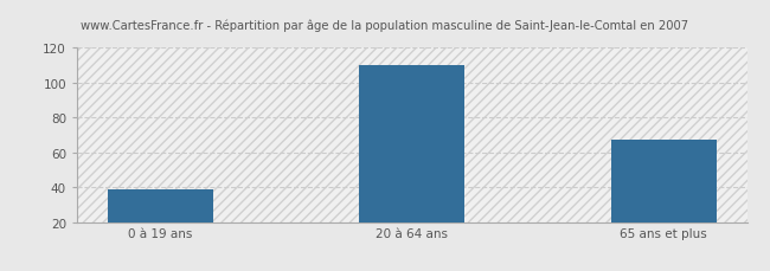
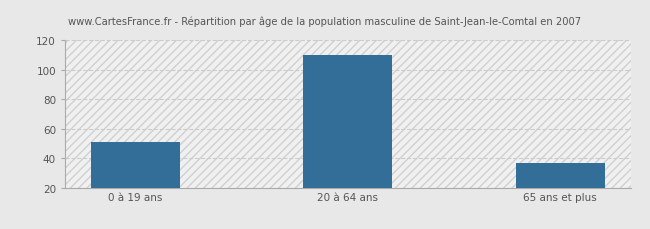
0 à 19 ans: 39 -> 51
65 ans et plus: 67 -> 37
